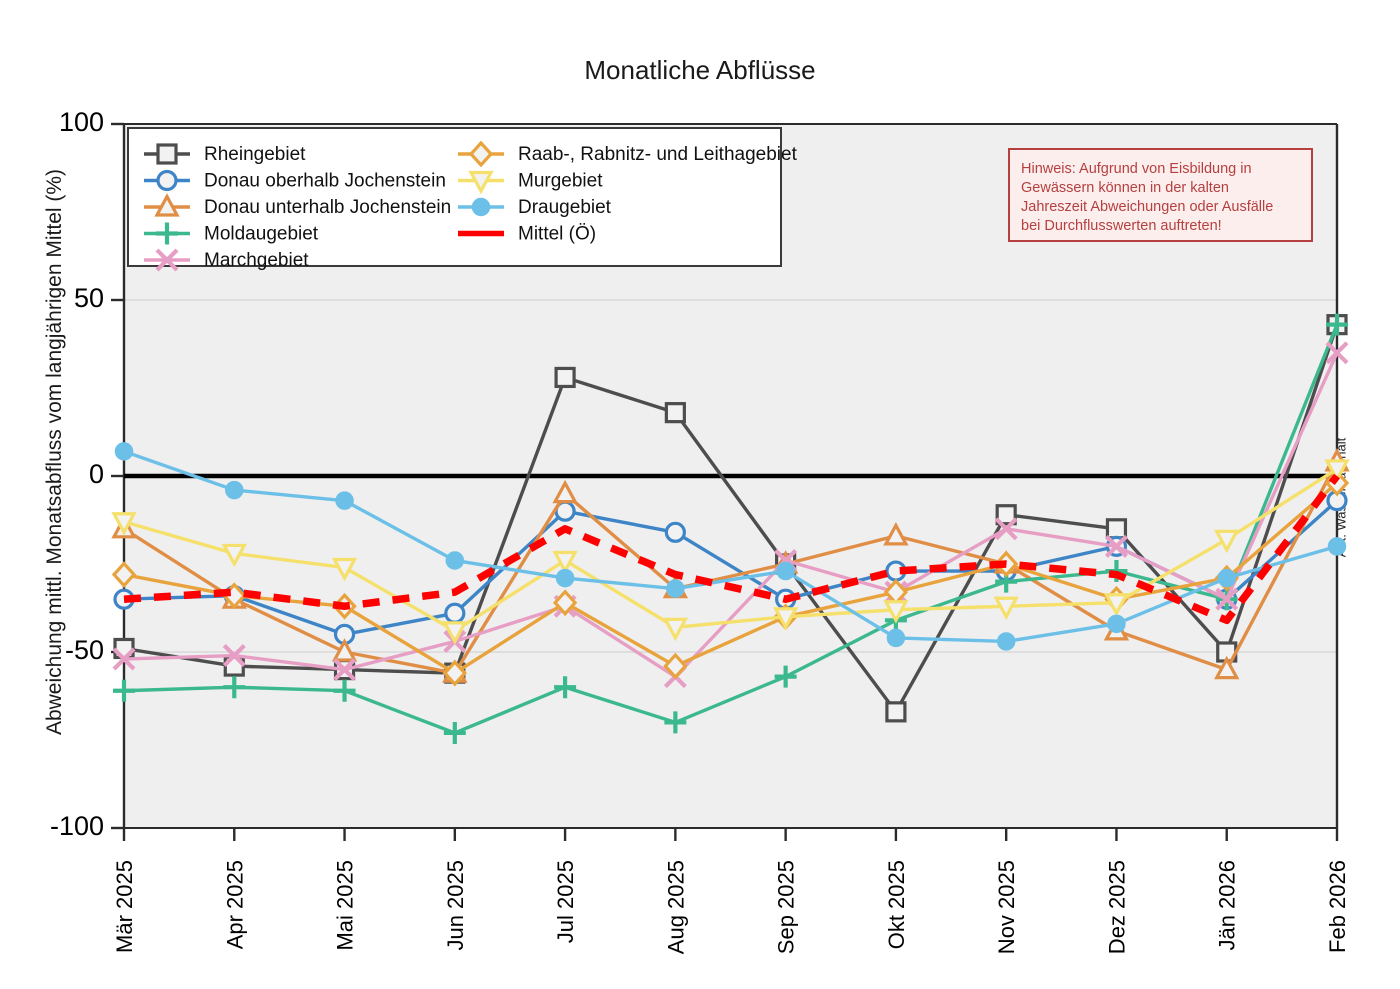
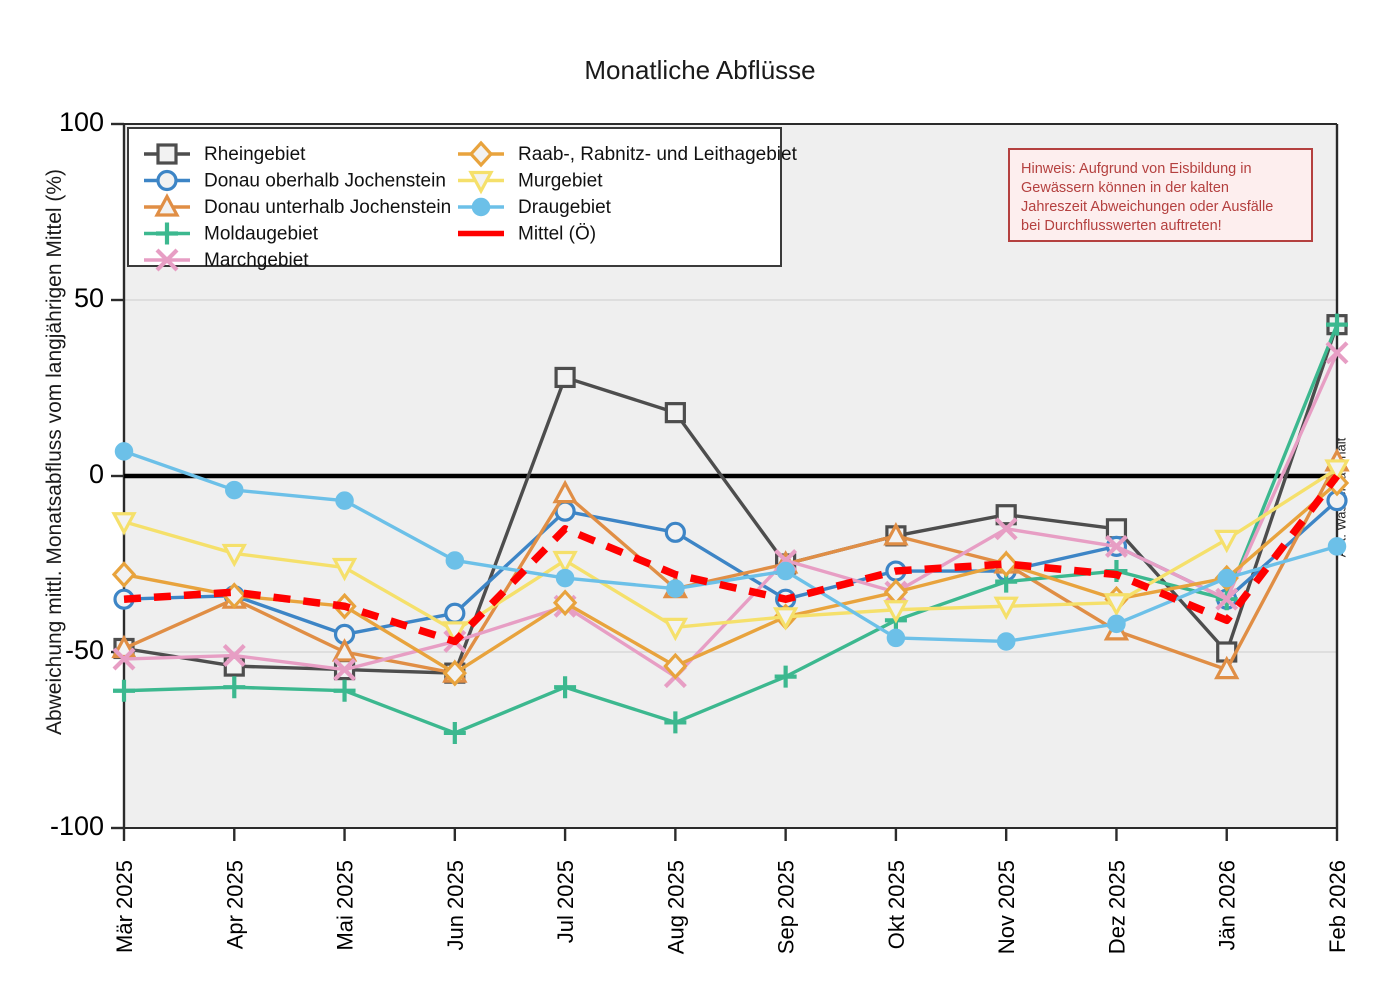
Donau unterhalb Jochenstein/Mär 2025: -15 -> -49
Mittel (Ö)/Jun 2025: -33 -> -47
Rheingebiet/Okt 2025: -67 -> -17
